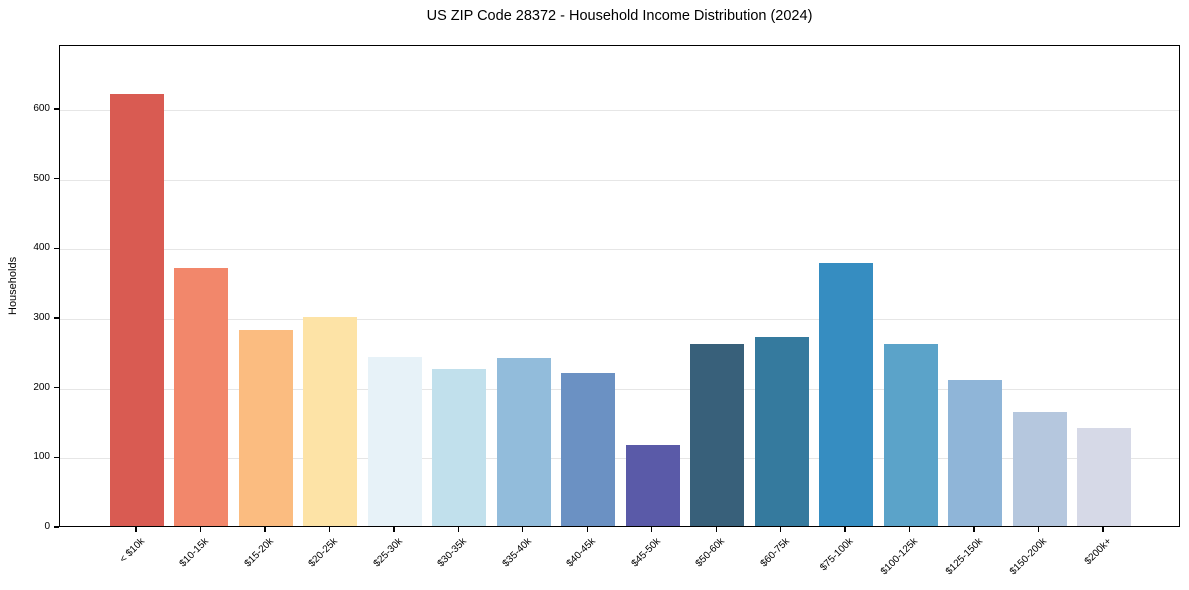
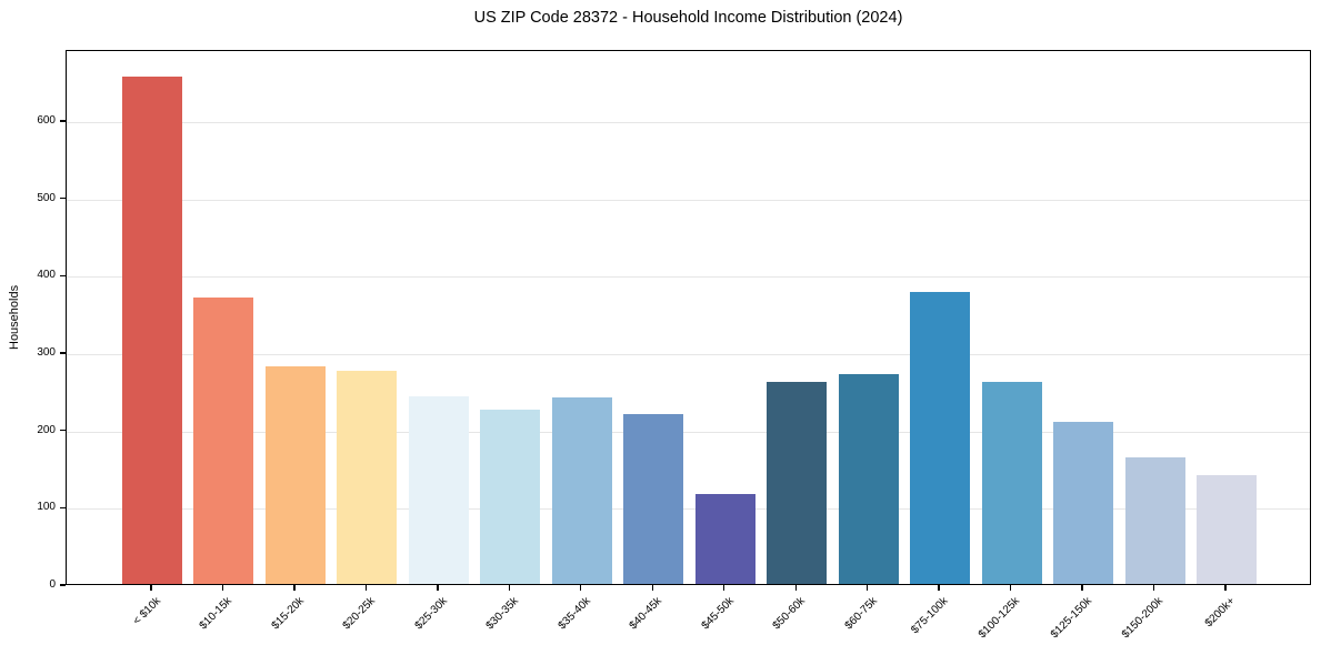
< $10k: 620 -> 660
$20-25k: 300 -> 280
